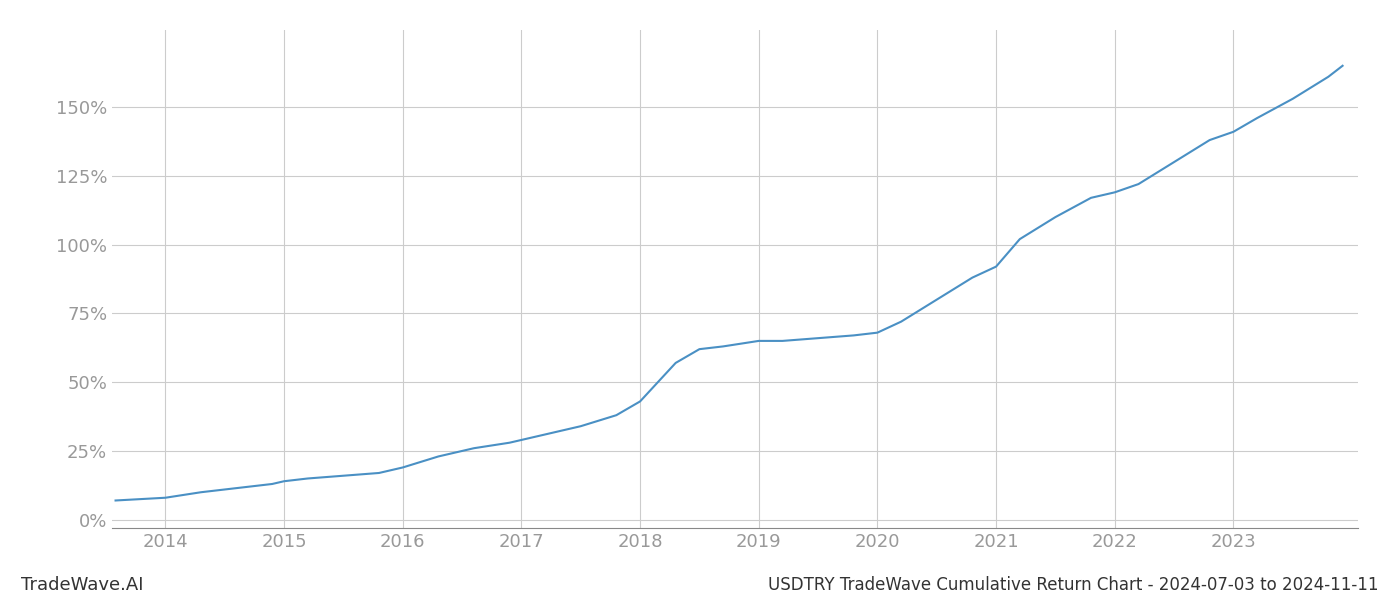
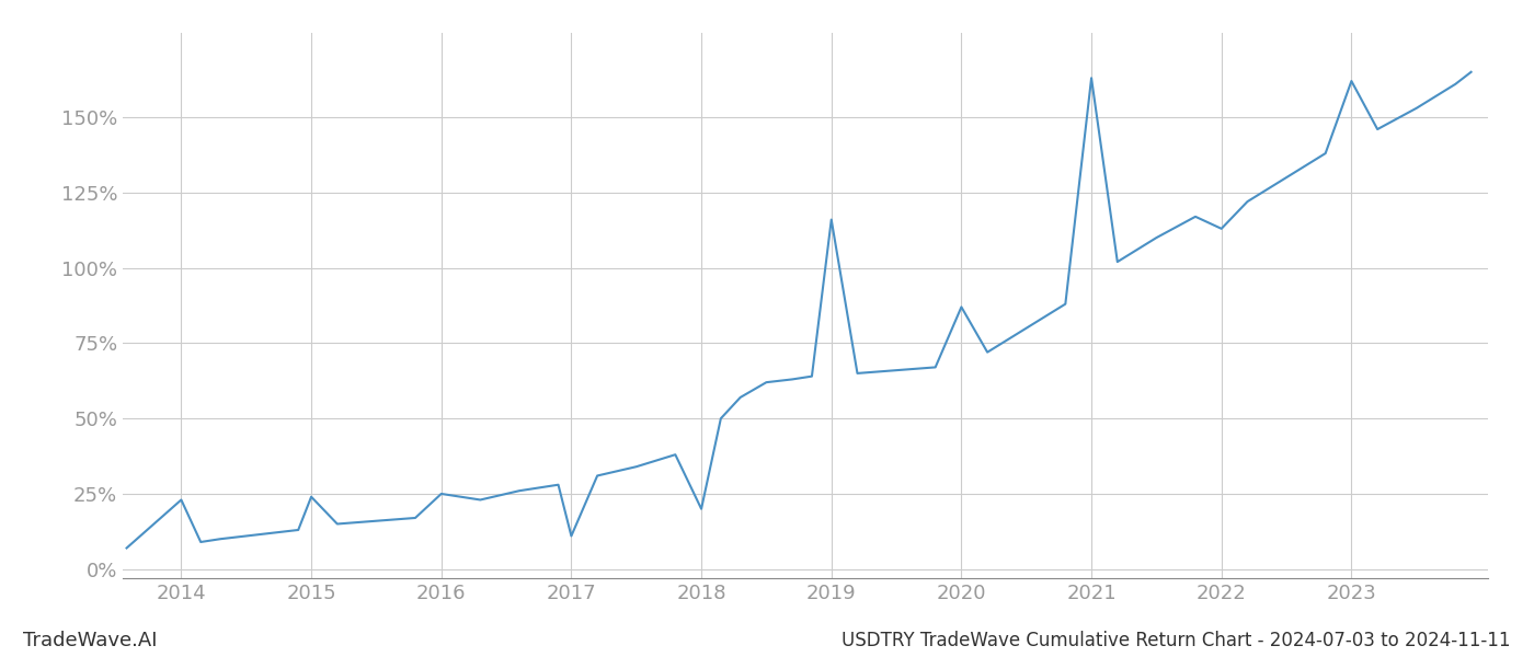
2014: 8% -> 23%
2015: 14% -> 24%
2016: 19% -> 25%
2017: 29% -> 11%
2018: 43% -> 20%
2019: 65% -> 116%
2020: 68% -> 87%
2021: 92% -> 163%
2022: 119% -> 113%
2023: 141% -> 162%
